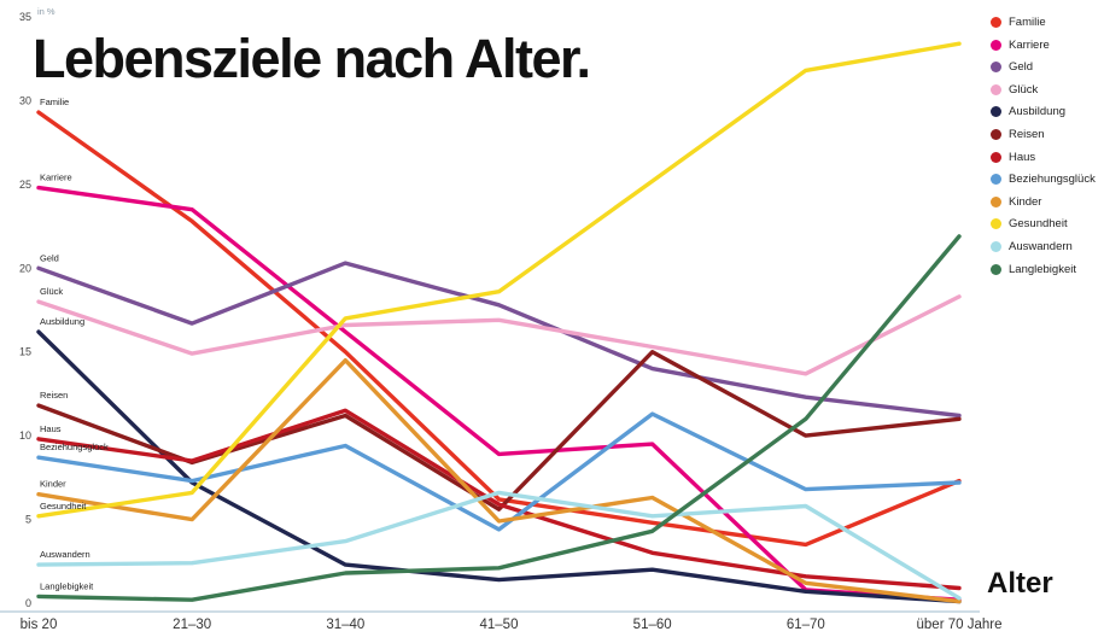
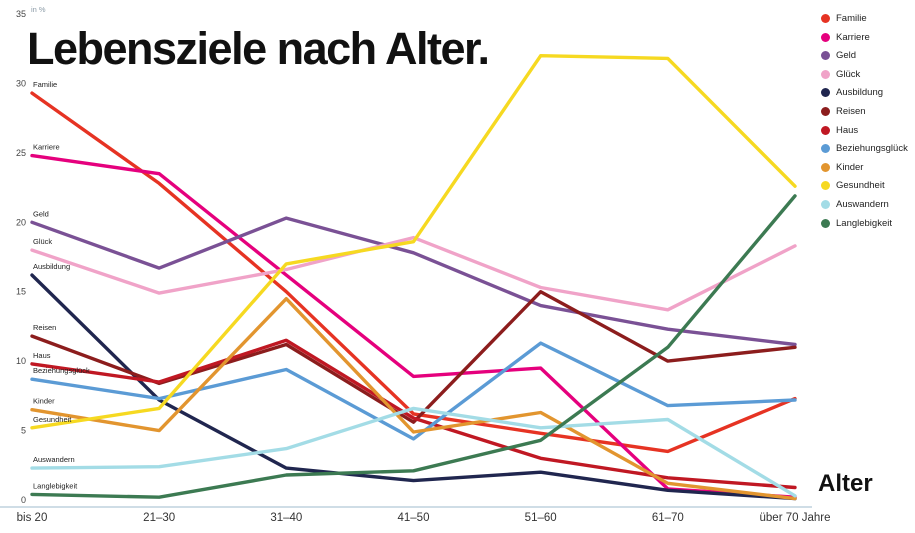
Glück/41–50: 16.9 -> 18.9
Gesundheit/51–60: 25.2 -> 32.0
Gesundheit/über 70 Jahre: 33.4 -> 22.6
